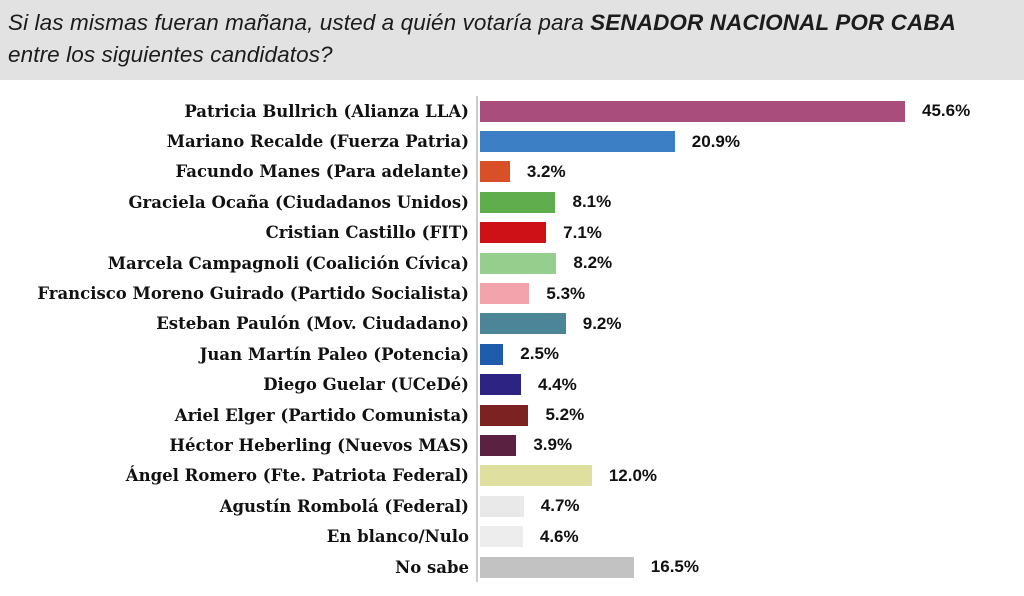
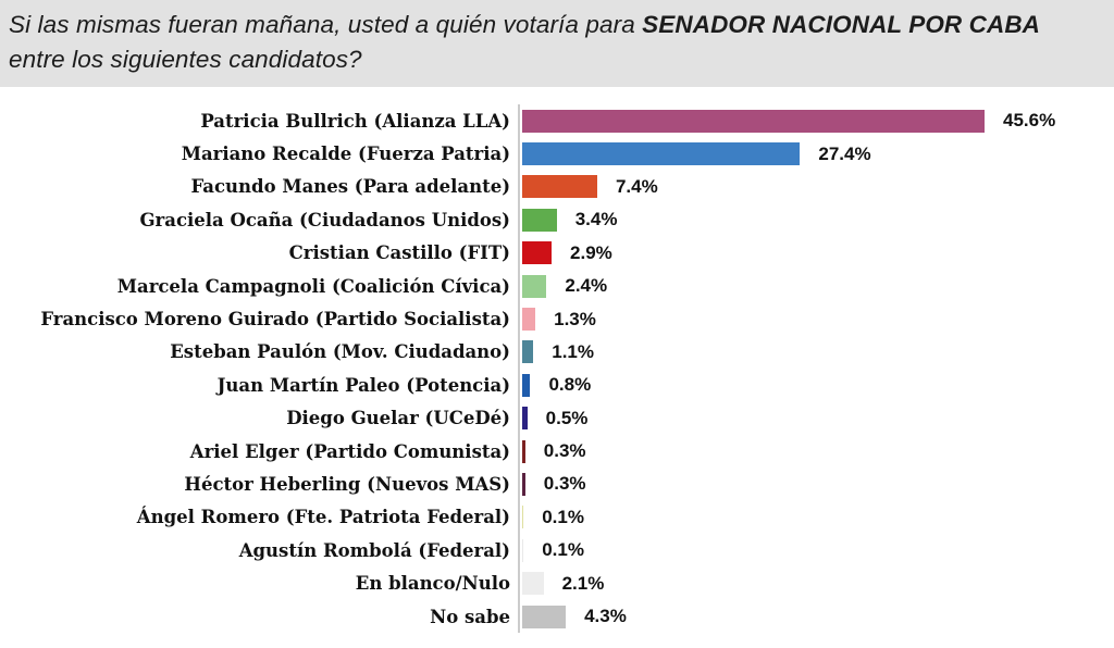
Mariano Recalde (Fuerza Patria): 20.9% -> 27.4%
Facundo Manes (Para adelante): 3.2% -> 7.4%
Graciela Ocaña (Ciudadanos Unidos): 8.1% -> 3.4%
Cristian Castillo (FIT): 7.1% -> 2.9%
Marcela Campagnoli (Coalición Cívica): 8.2% -> 2.4%
Francisco Moreno Guirado (Partido Socialista): 5.3% -> 1.3%
Esteban Paulón (Mov. Ciudadano): 9.2% -> 1.1%
Juan Martín Paleo (Potencia): 2.5% -> 0.8%
Diego Guelar (UCeDé): 4.4% -> 0.5%
Ariel Elger (Partido Comunista): 5.2% -> 0.3%
Héctor Heberling (Nuevos MAS): 3.9% -> 0.3%
Ángel Romero (Fte. Patriota Federal): 12.0% -> 0.1%
Agustín Rombolá (Federal): 4.7% -> 0.1%
En blanco/Nulo: 4.6% -> 2.1%
No sabe: 16.5% -> 4.3%
